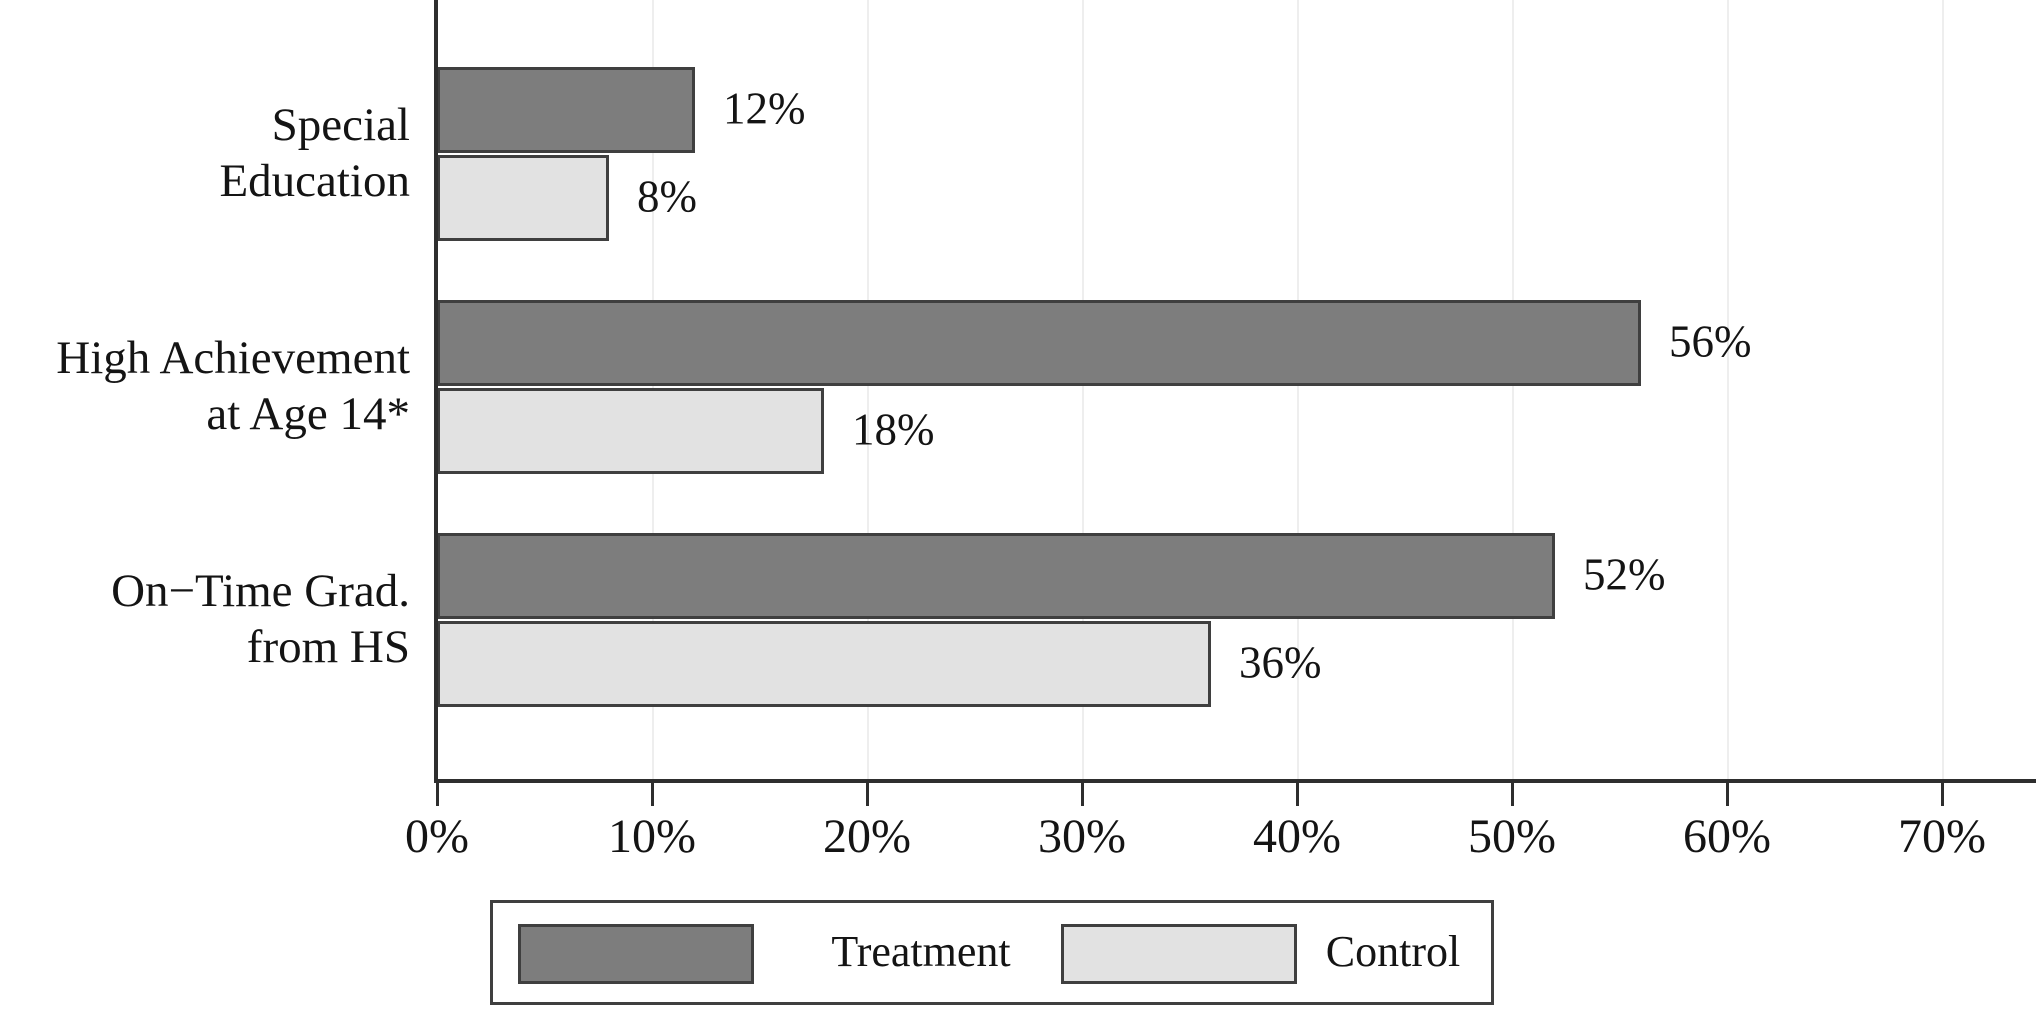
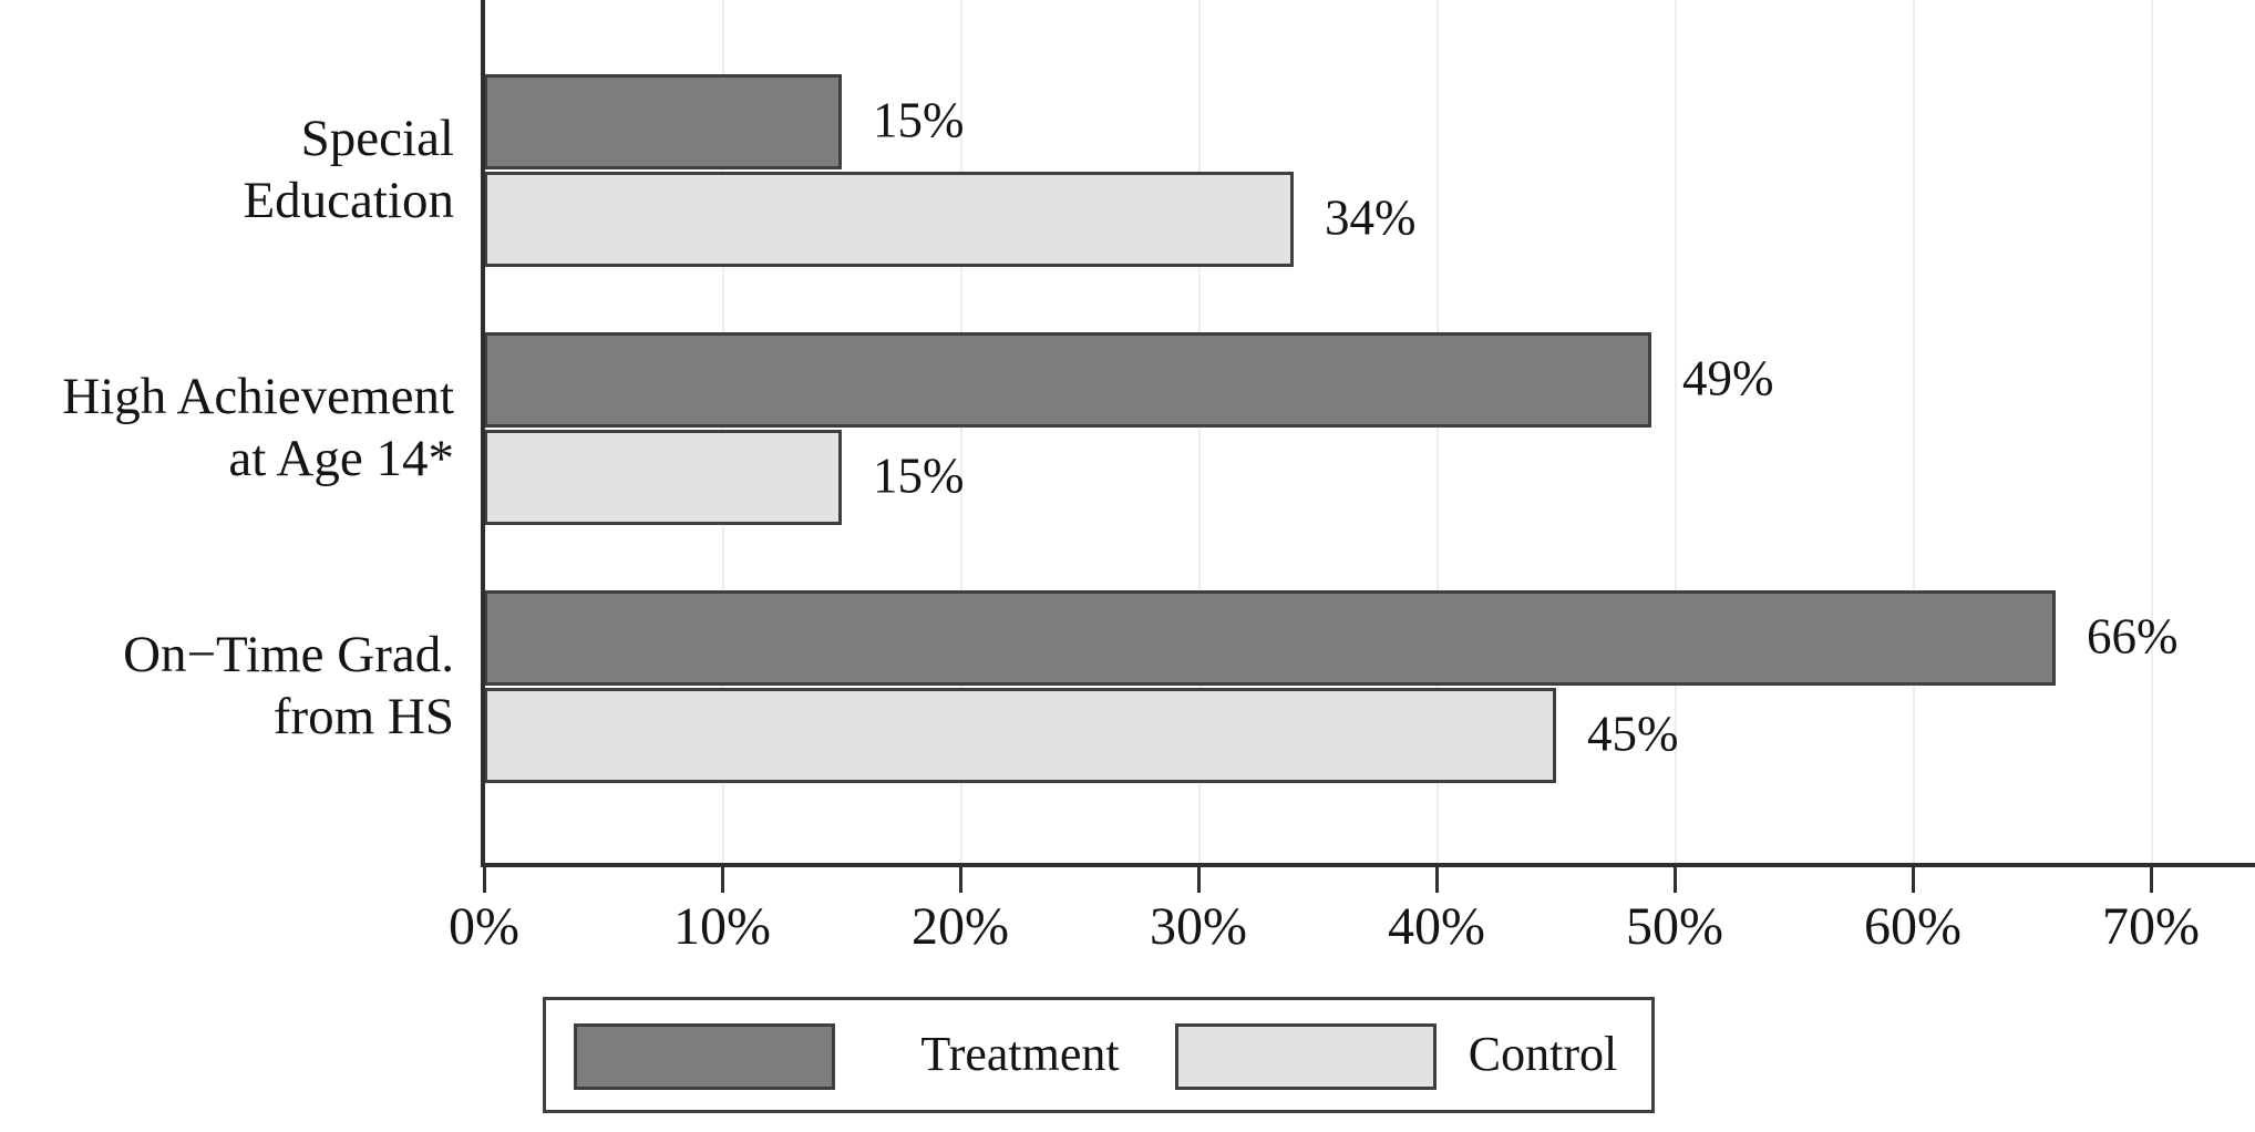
Treatment/Special Education: 12% -> 15%
Control/Special Education: 8% -> 34%
Treatment/High Achievement at Age 14*: 56% -> 49%
Control/High Achievement at Age 14*: 18% -> 15%
Treatment/On−Time Grad. from HS: 52% -> 66%
Control/On−Time Grad. from HS: 36% -> 45%
